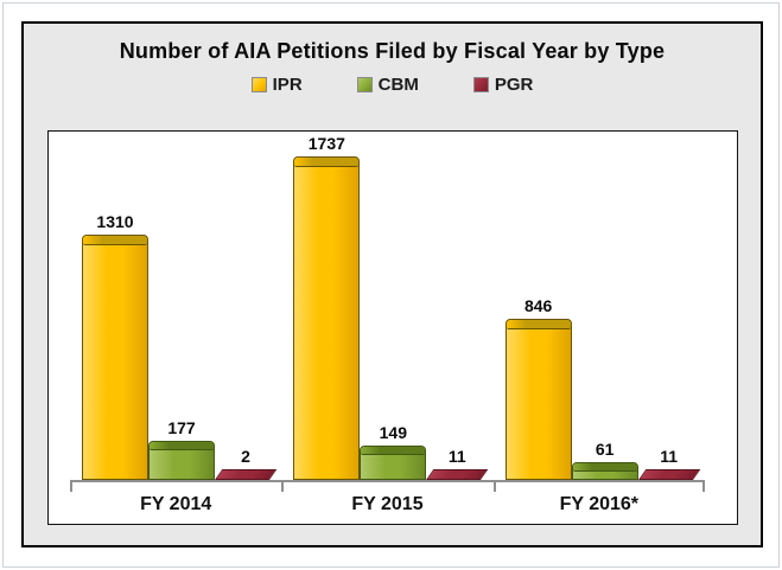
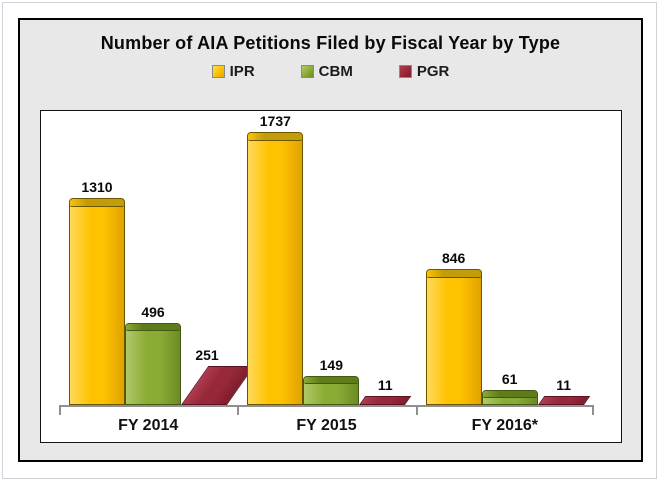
CBM/FY 2014: 177 -> 496
PGR/FY 2014: 2 -> 251
